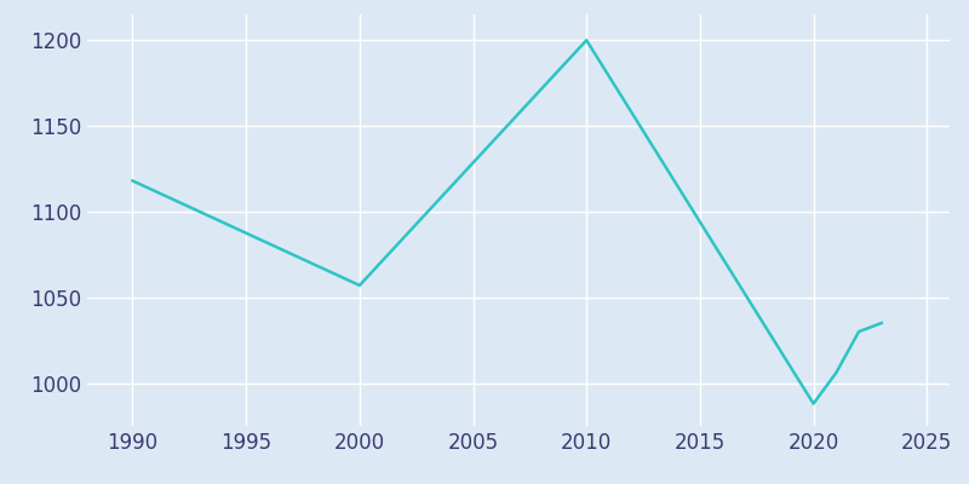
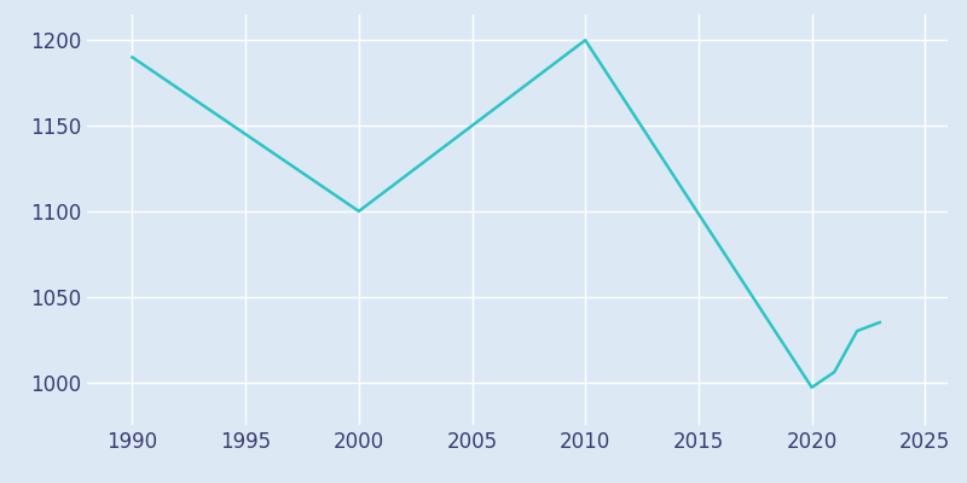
1990: 1118 -> 1190
2000: 1057 -> 1100
2020: 988 -> 997
